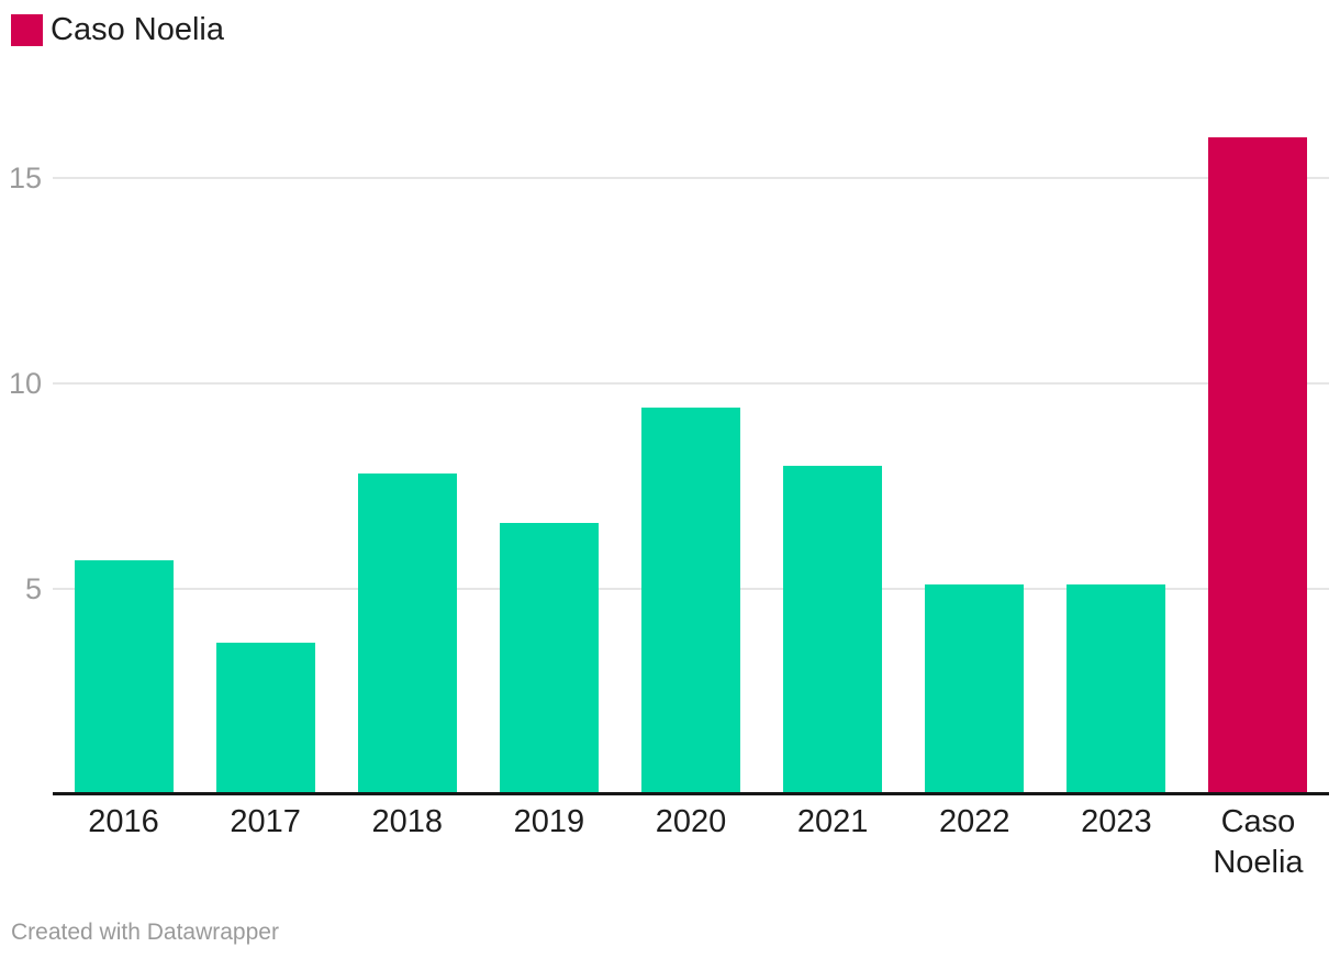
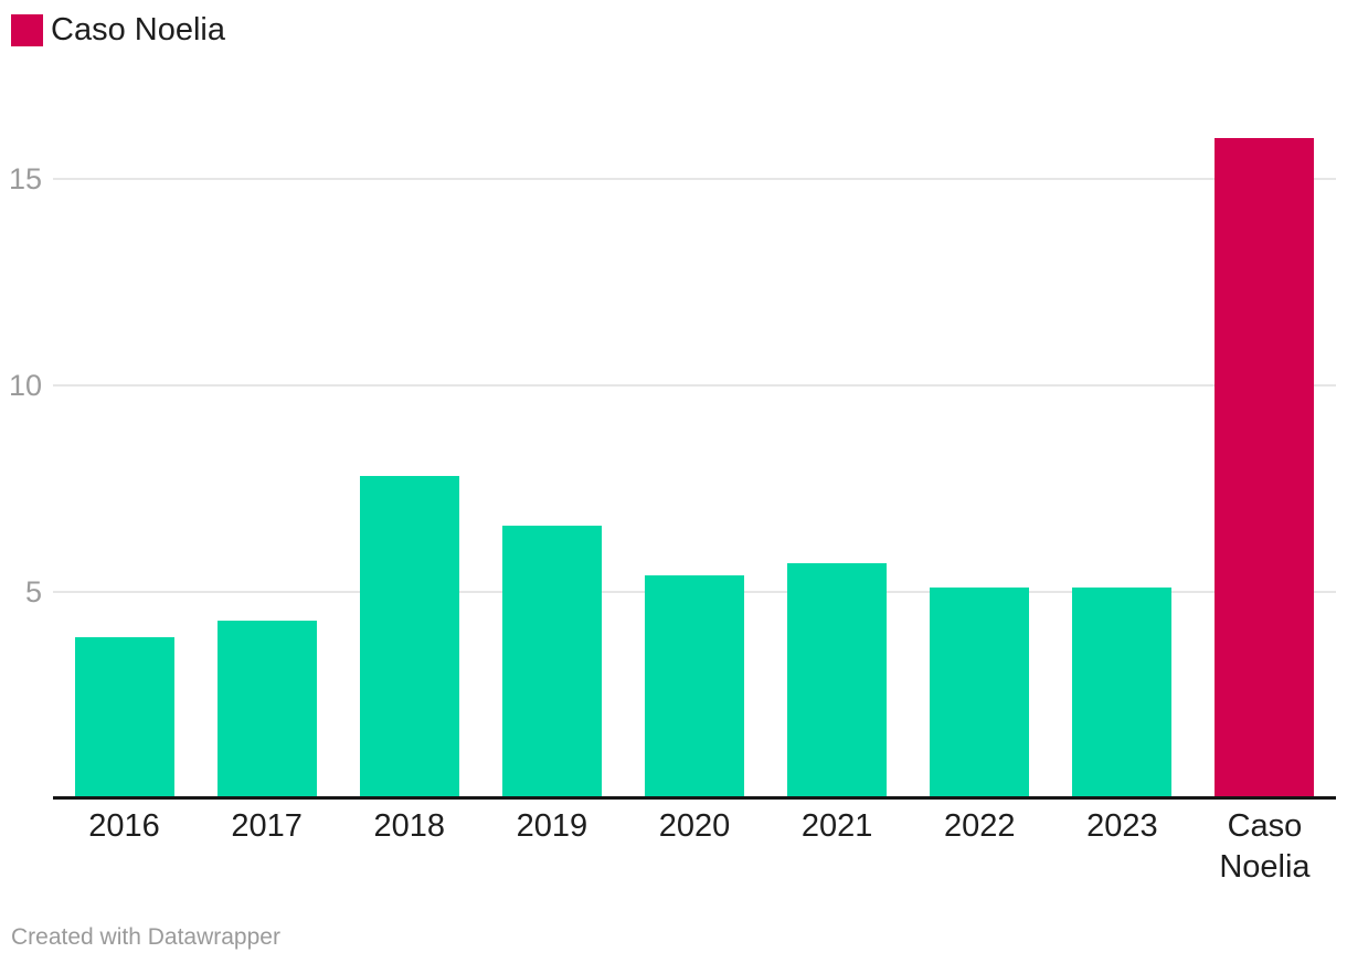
2016: 5.7 -> 3.9
2017: 3.7 -> 4.3
2020: 9.4 -> 5.4
2021: 8.0 -> 5.7
